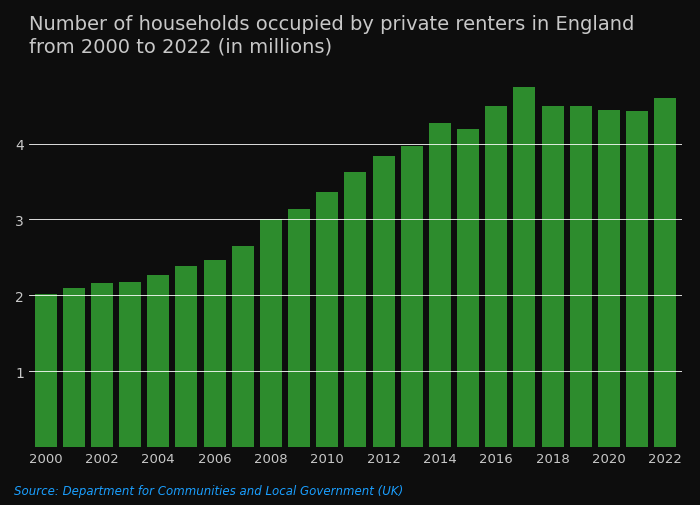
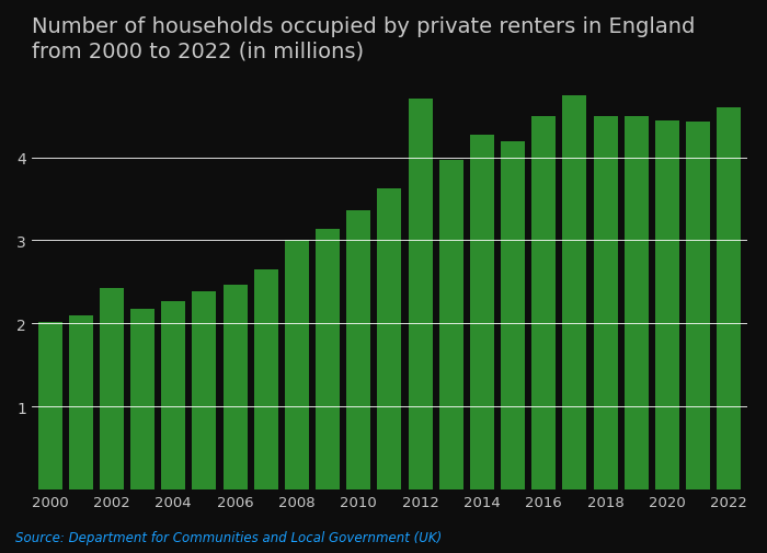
2002: 2.16 -> 2.42
2012: 3.84 -> 4.70
